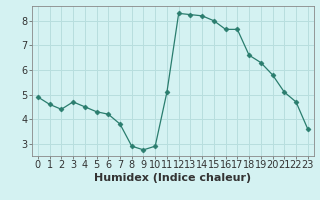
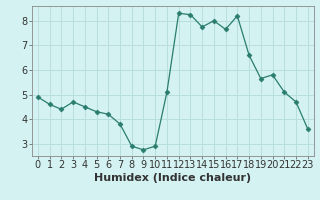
14: 8.20 -> 7.75
17: 7.65 -> 8.20
19: 6.30 -> 5.65
